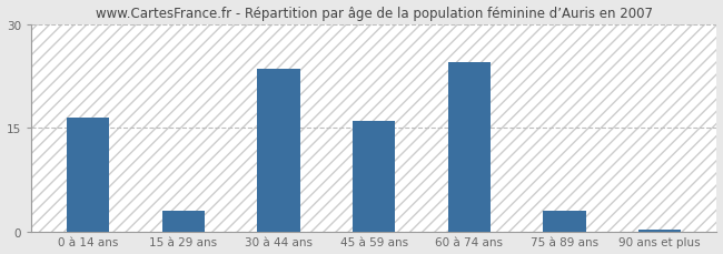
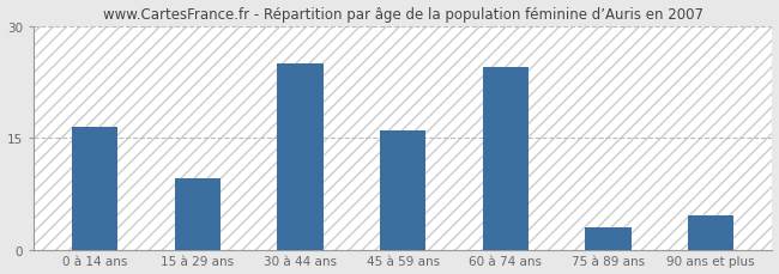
15 à 29 ans: 3.0 -> 9.6
30 à 44 ans: 23.5 -> 25.0
90 ans et plus: 0.3 -> 4.6
